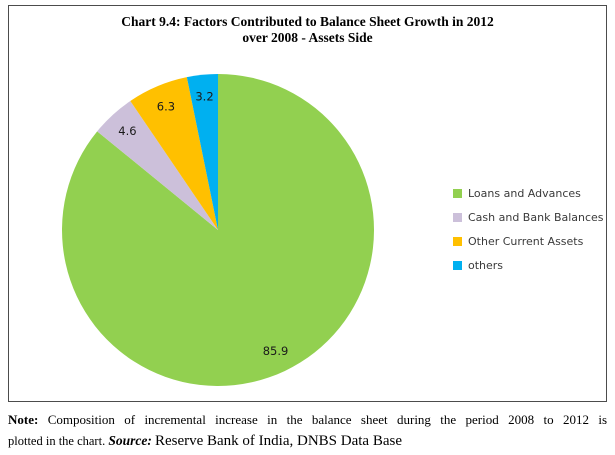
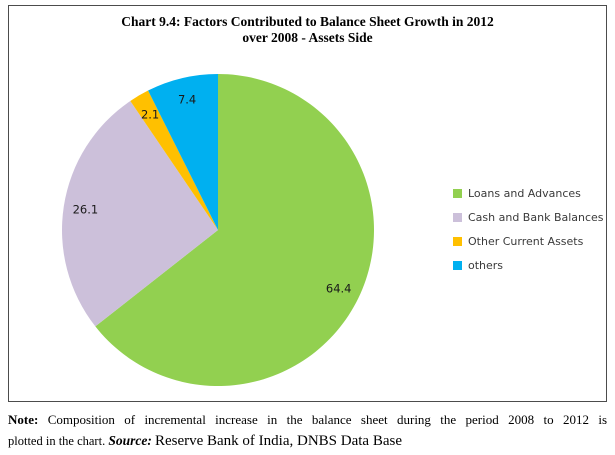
Loans and Advances: 85.9 -> 64.4
Cash and Bank Balances: 4.6 -> 26.1
Other Current Assets: 6.3 -> 2.1
others: 3.2 -> 7.4
